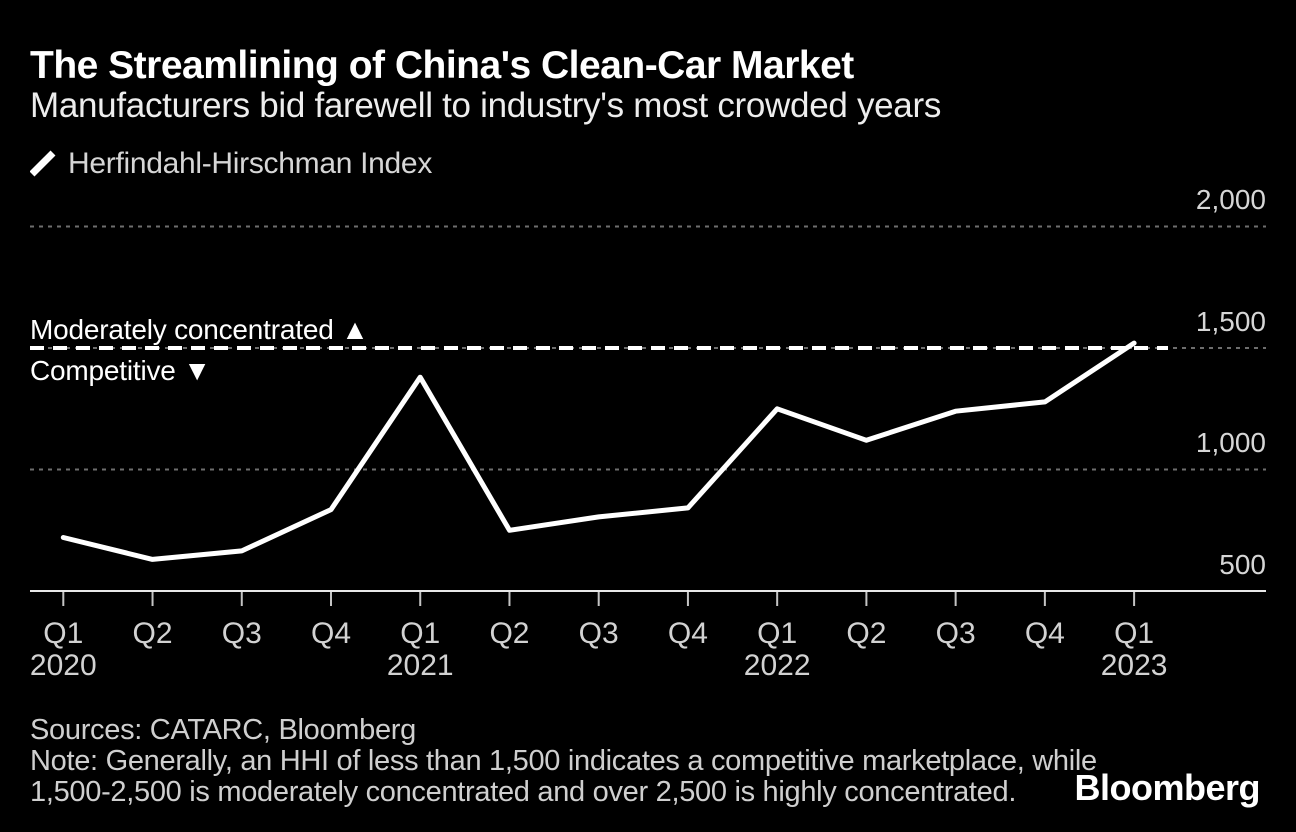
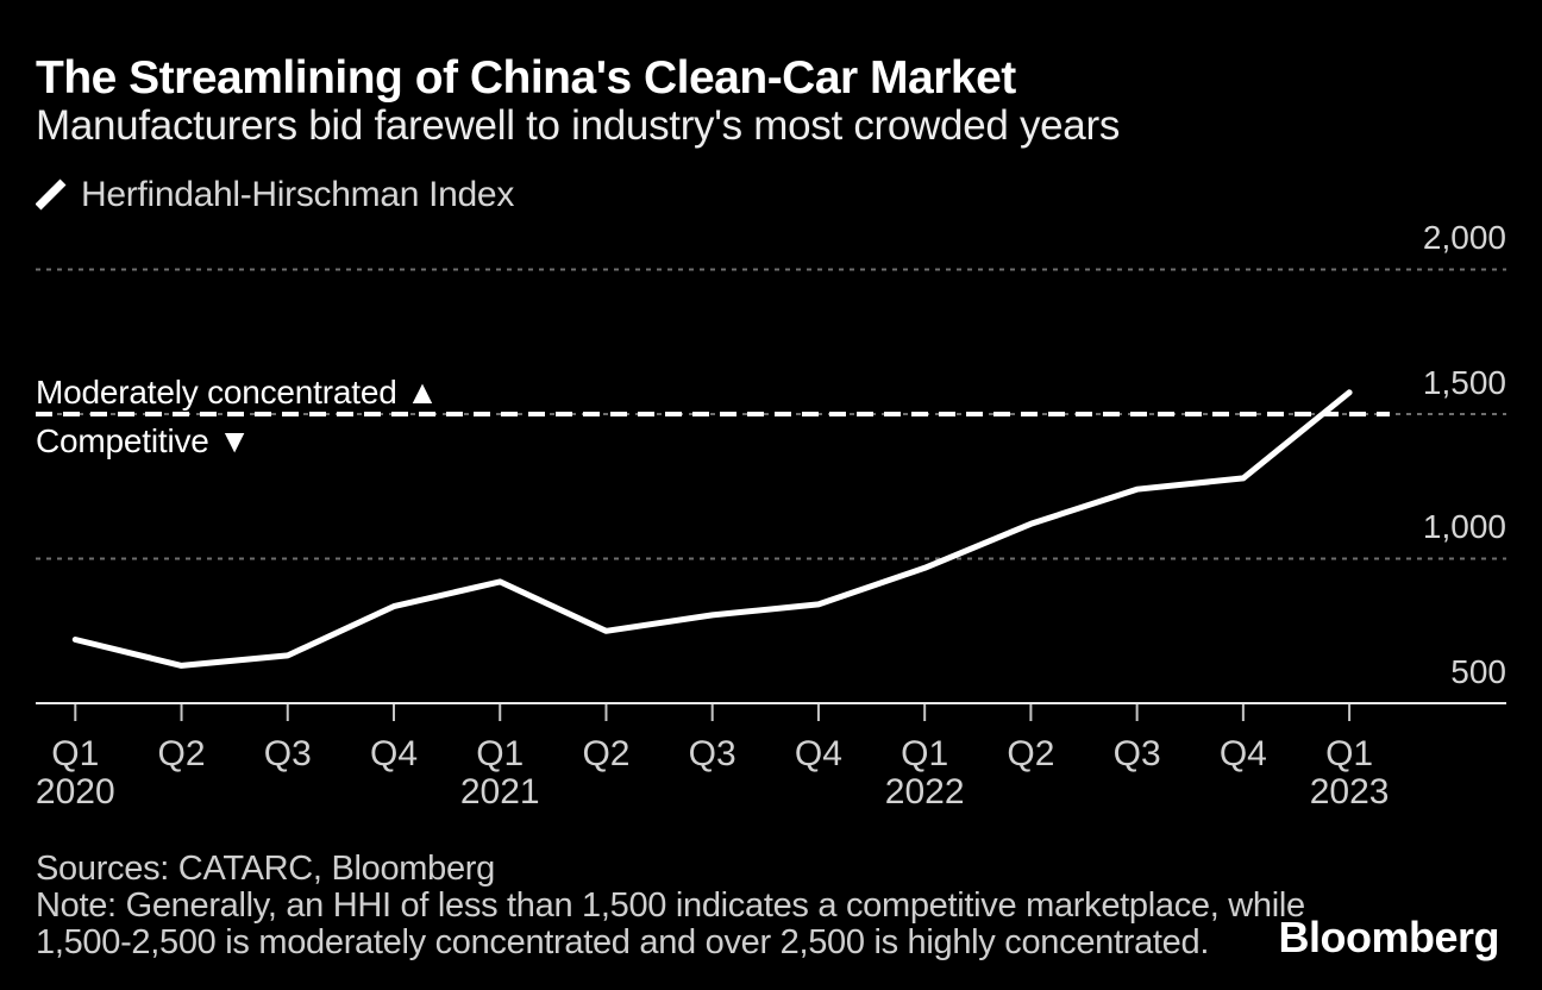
Q1 2021: 1380 -> 920
Q1 2022: 1250 -> 970
Q1 2023: 1520 -> 1580
